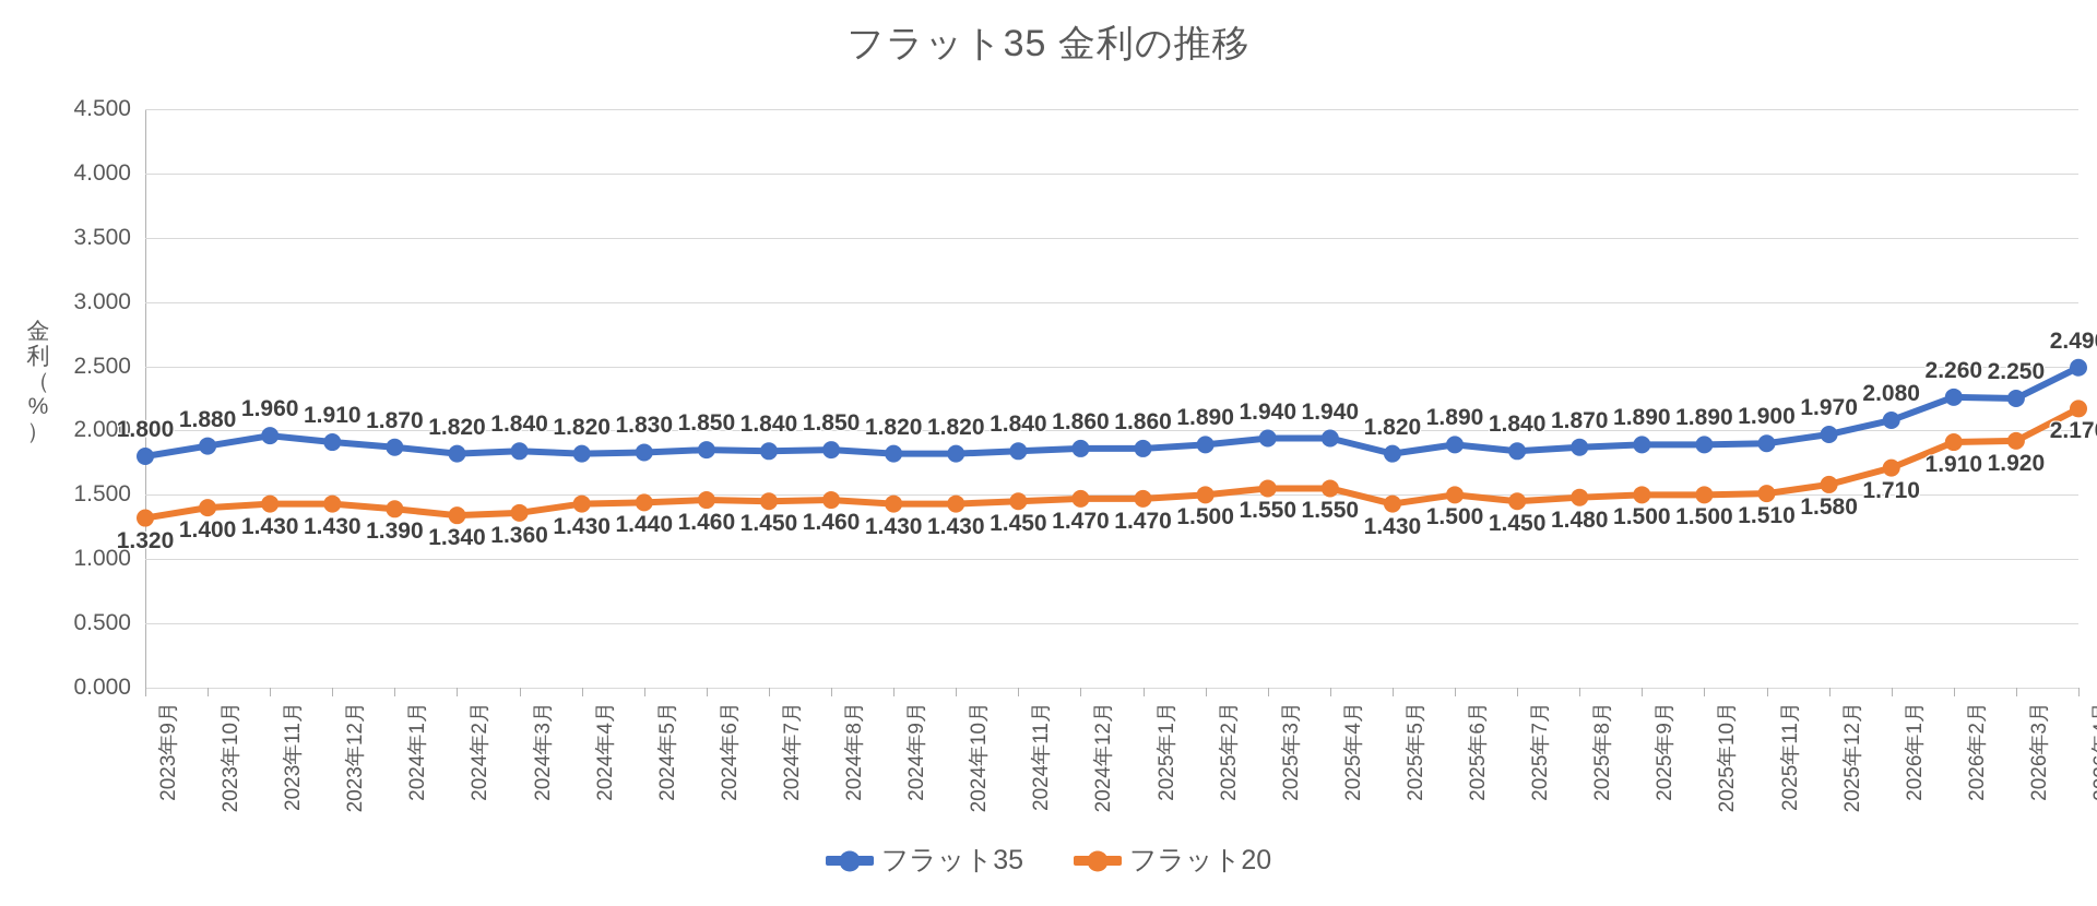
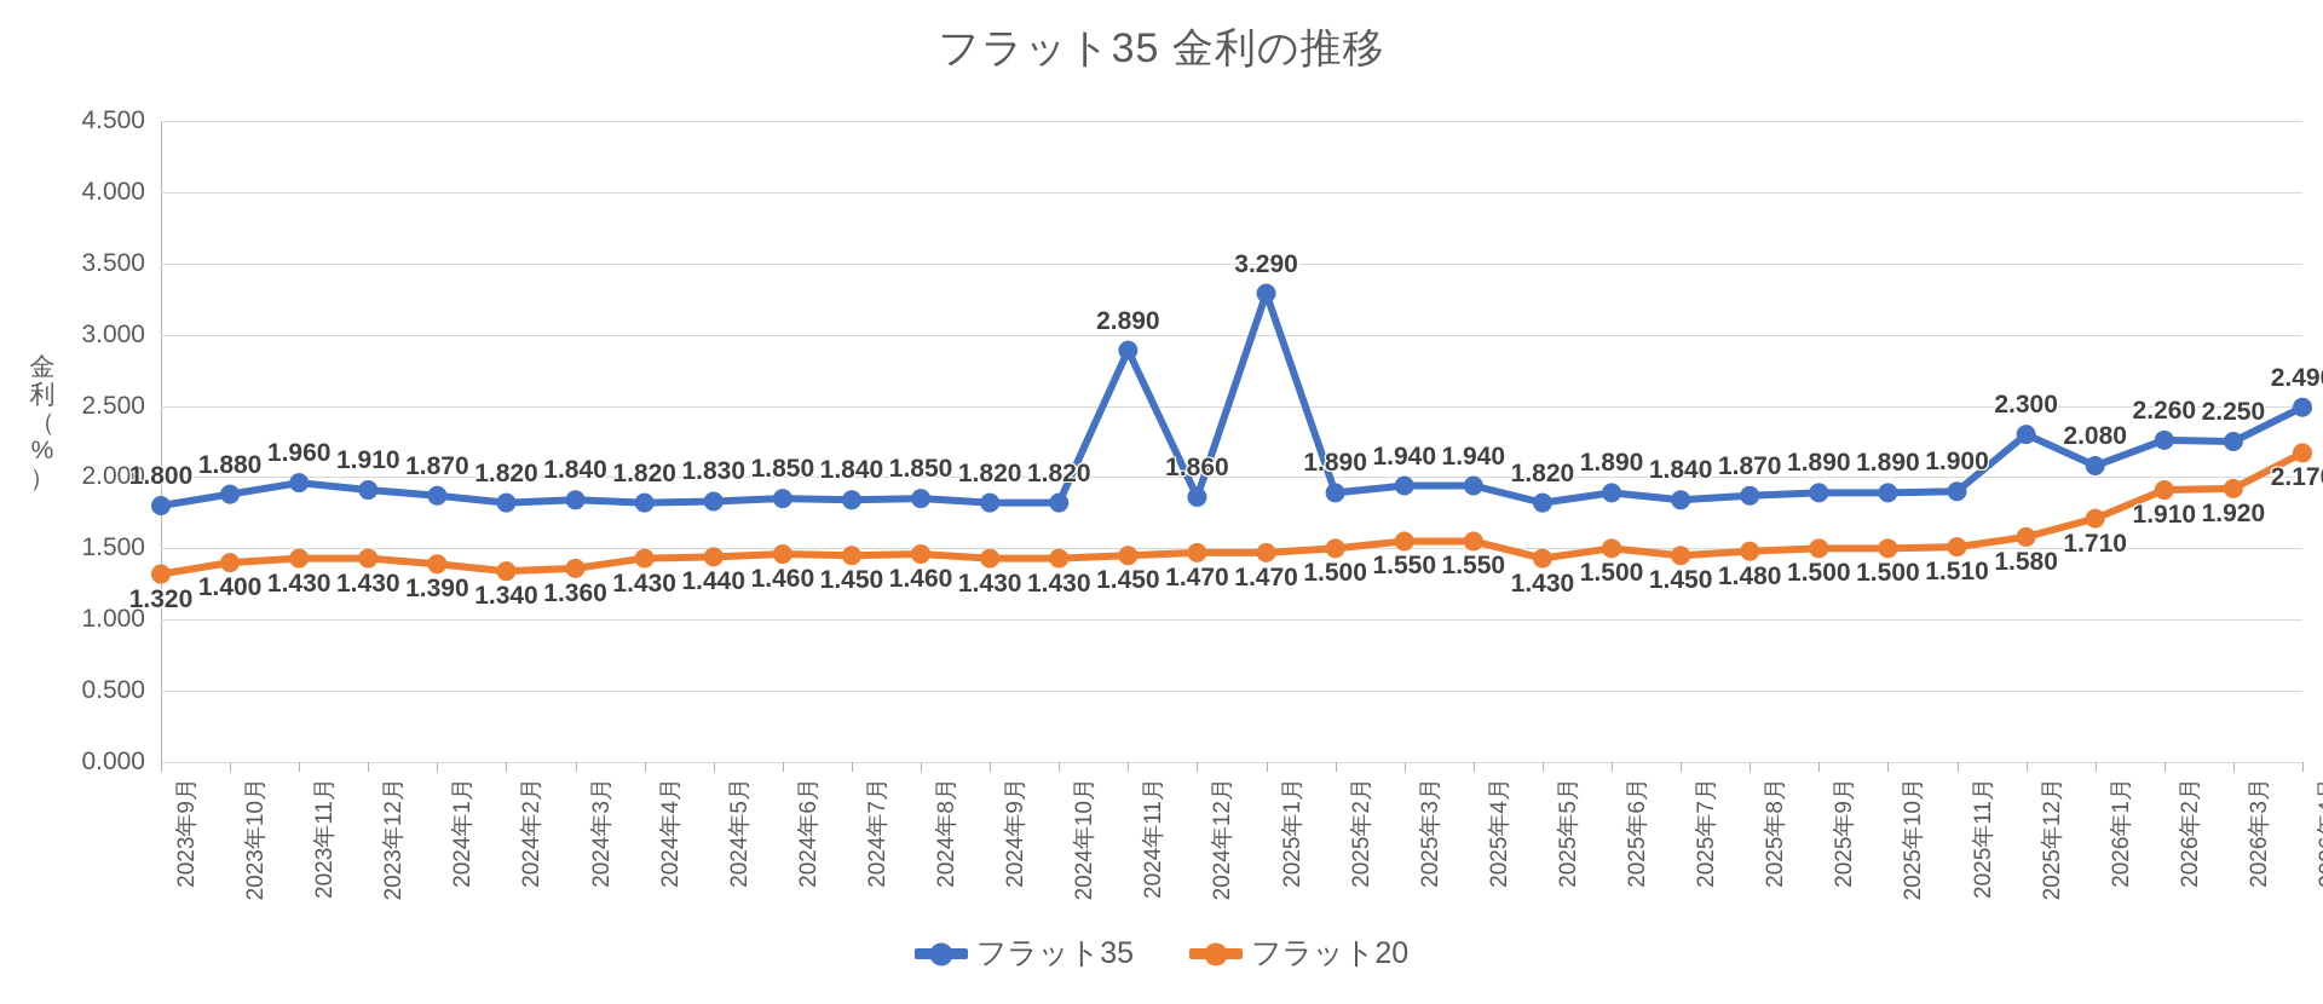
フラット35/2024年11月: 1.840 -> 2.890
フラット35/2025年1月: 1.860 -> 3.290
フラット35/2025年12月: 1.970 -> 2.300
